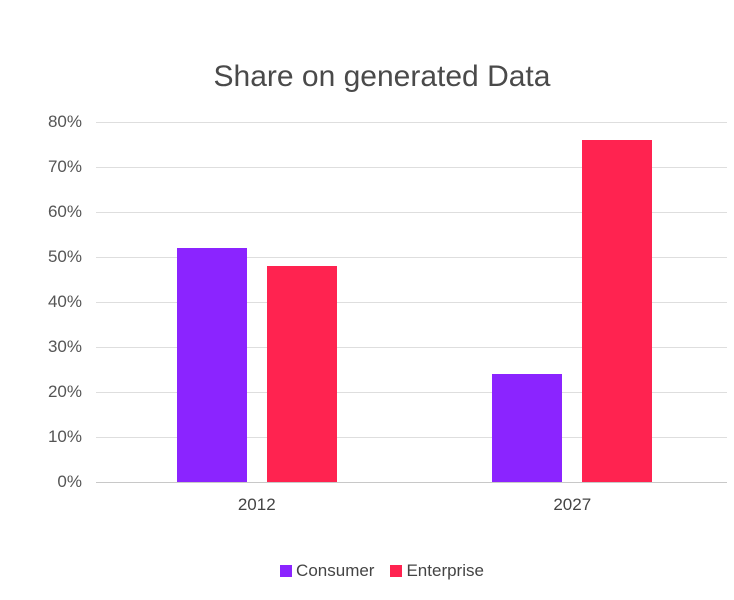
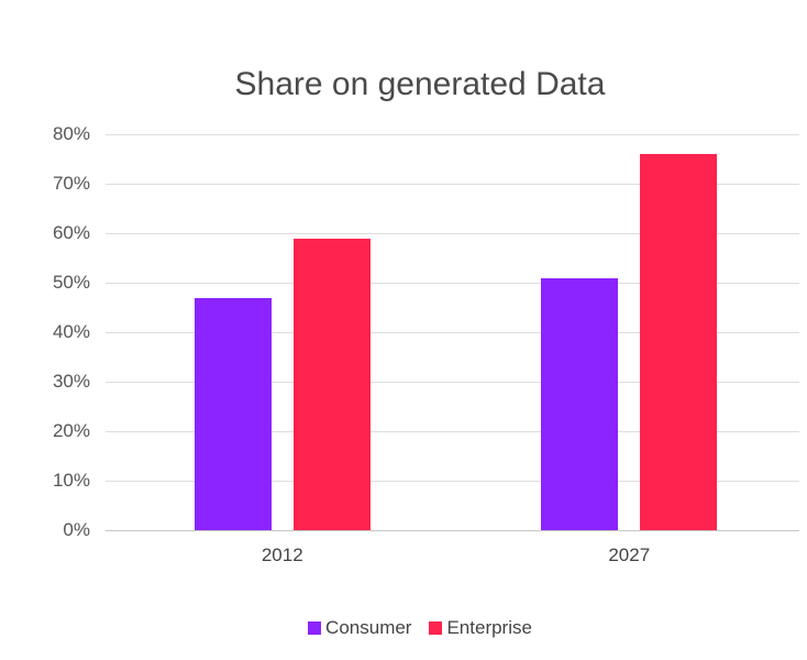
Consumer/2012: 52% -> 47%
Enterprise/2012: 48% -> 59%
Consumer/2027: 24% -> 51%
